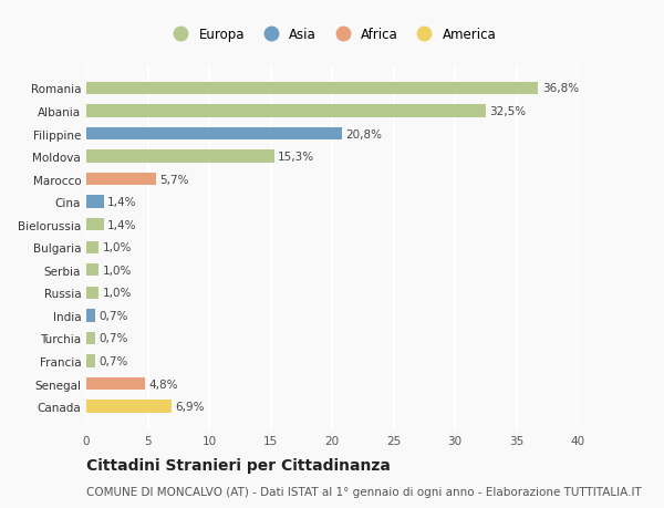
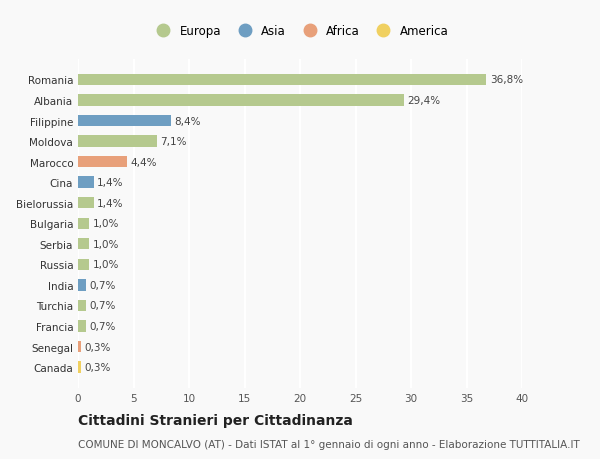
Albania: 32,5% -> 29,4%
Filippine: 20,8% -> 8,4%
Moldova: 15,3% -> 7,1%
Marocco: 5,7% -> 4,4%
Senegal: 4,8% -> 0,3%
Canada: 6,9% -> 0,3%
